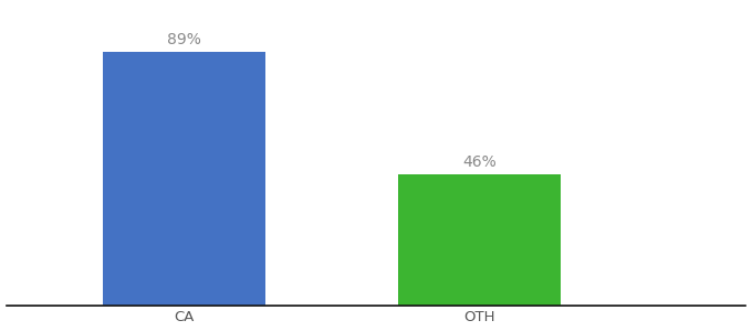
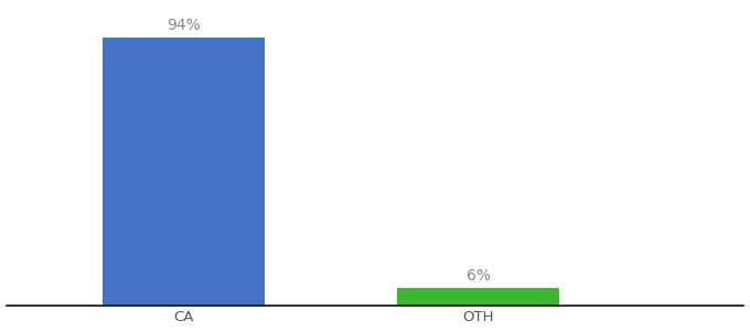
CA: 89% -> 94%
OTH: 46% -> 6%
